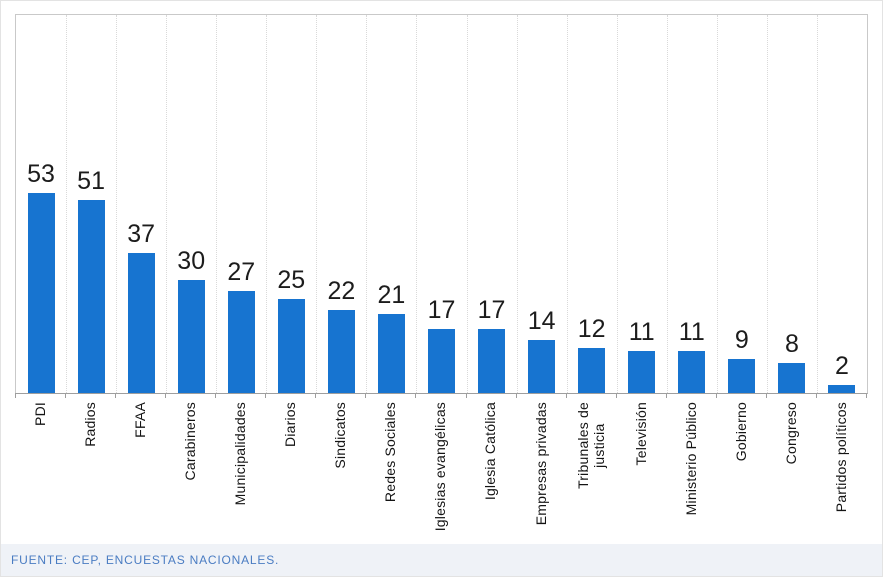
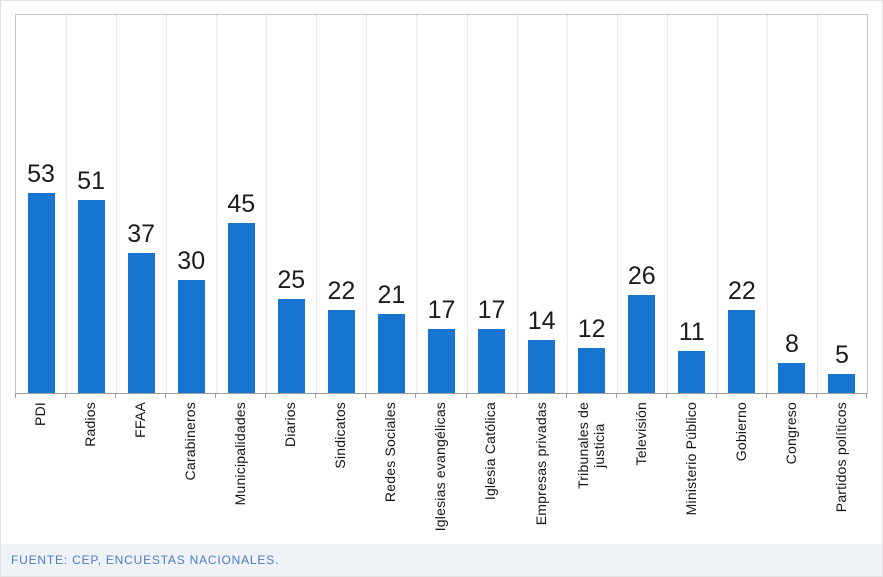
Municipalidades: 27 -> 45
Televisión: 11 -> 26
Gobierno: 9 -> 22
Partidos políticos: 2 -> 5
